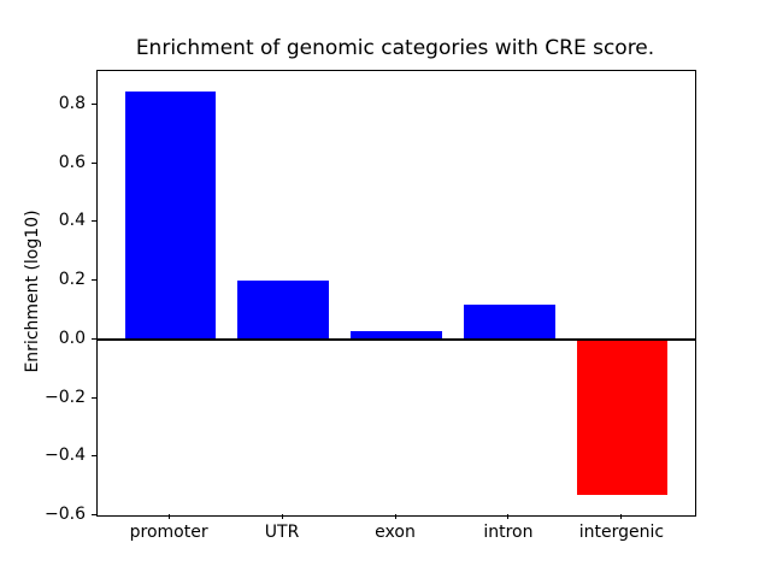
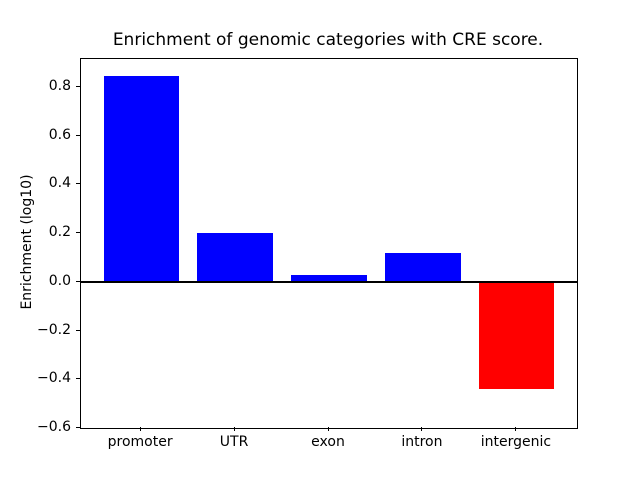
intergenic: -0.53 -> -0.44
